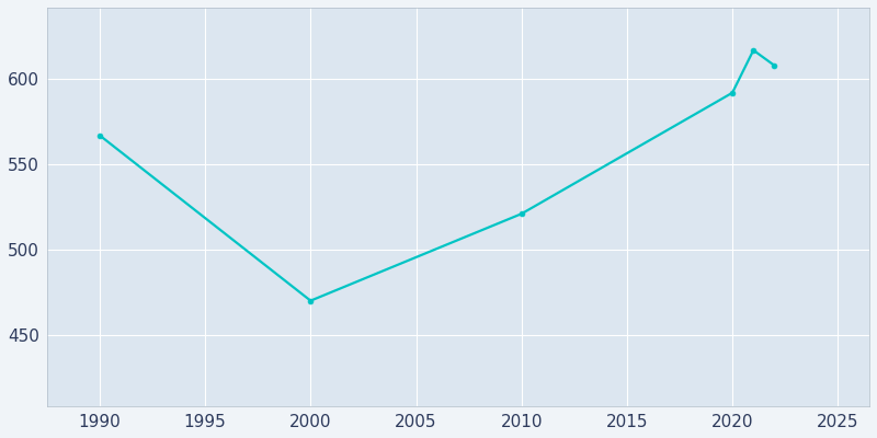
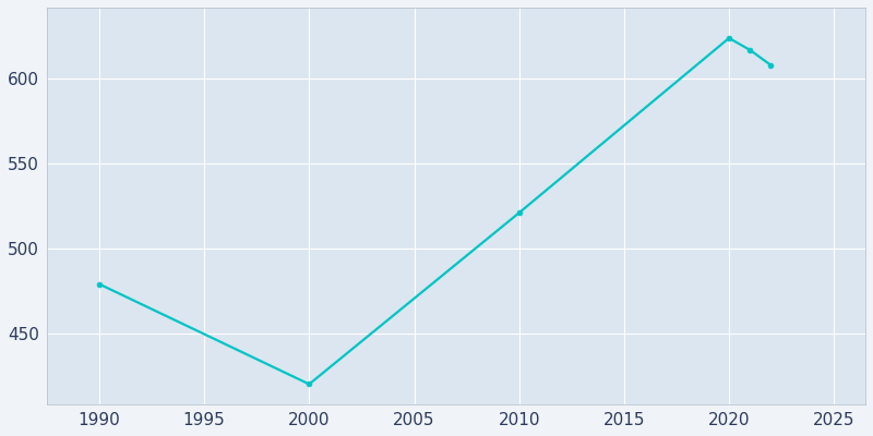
1990: 567 -> 479
2000: 470 -> 420
2020: 592 -> 624
